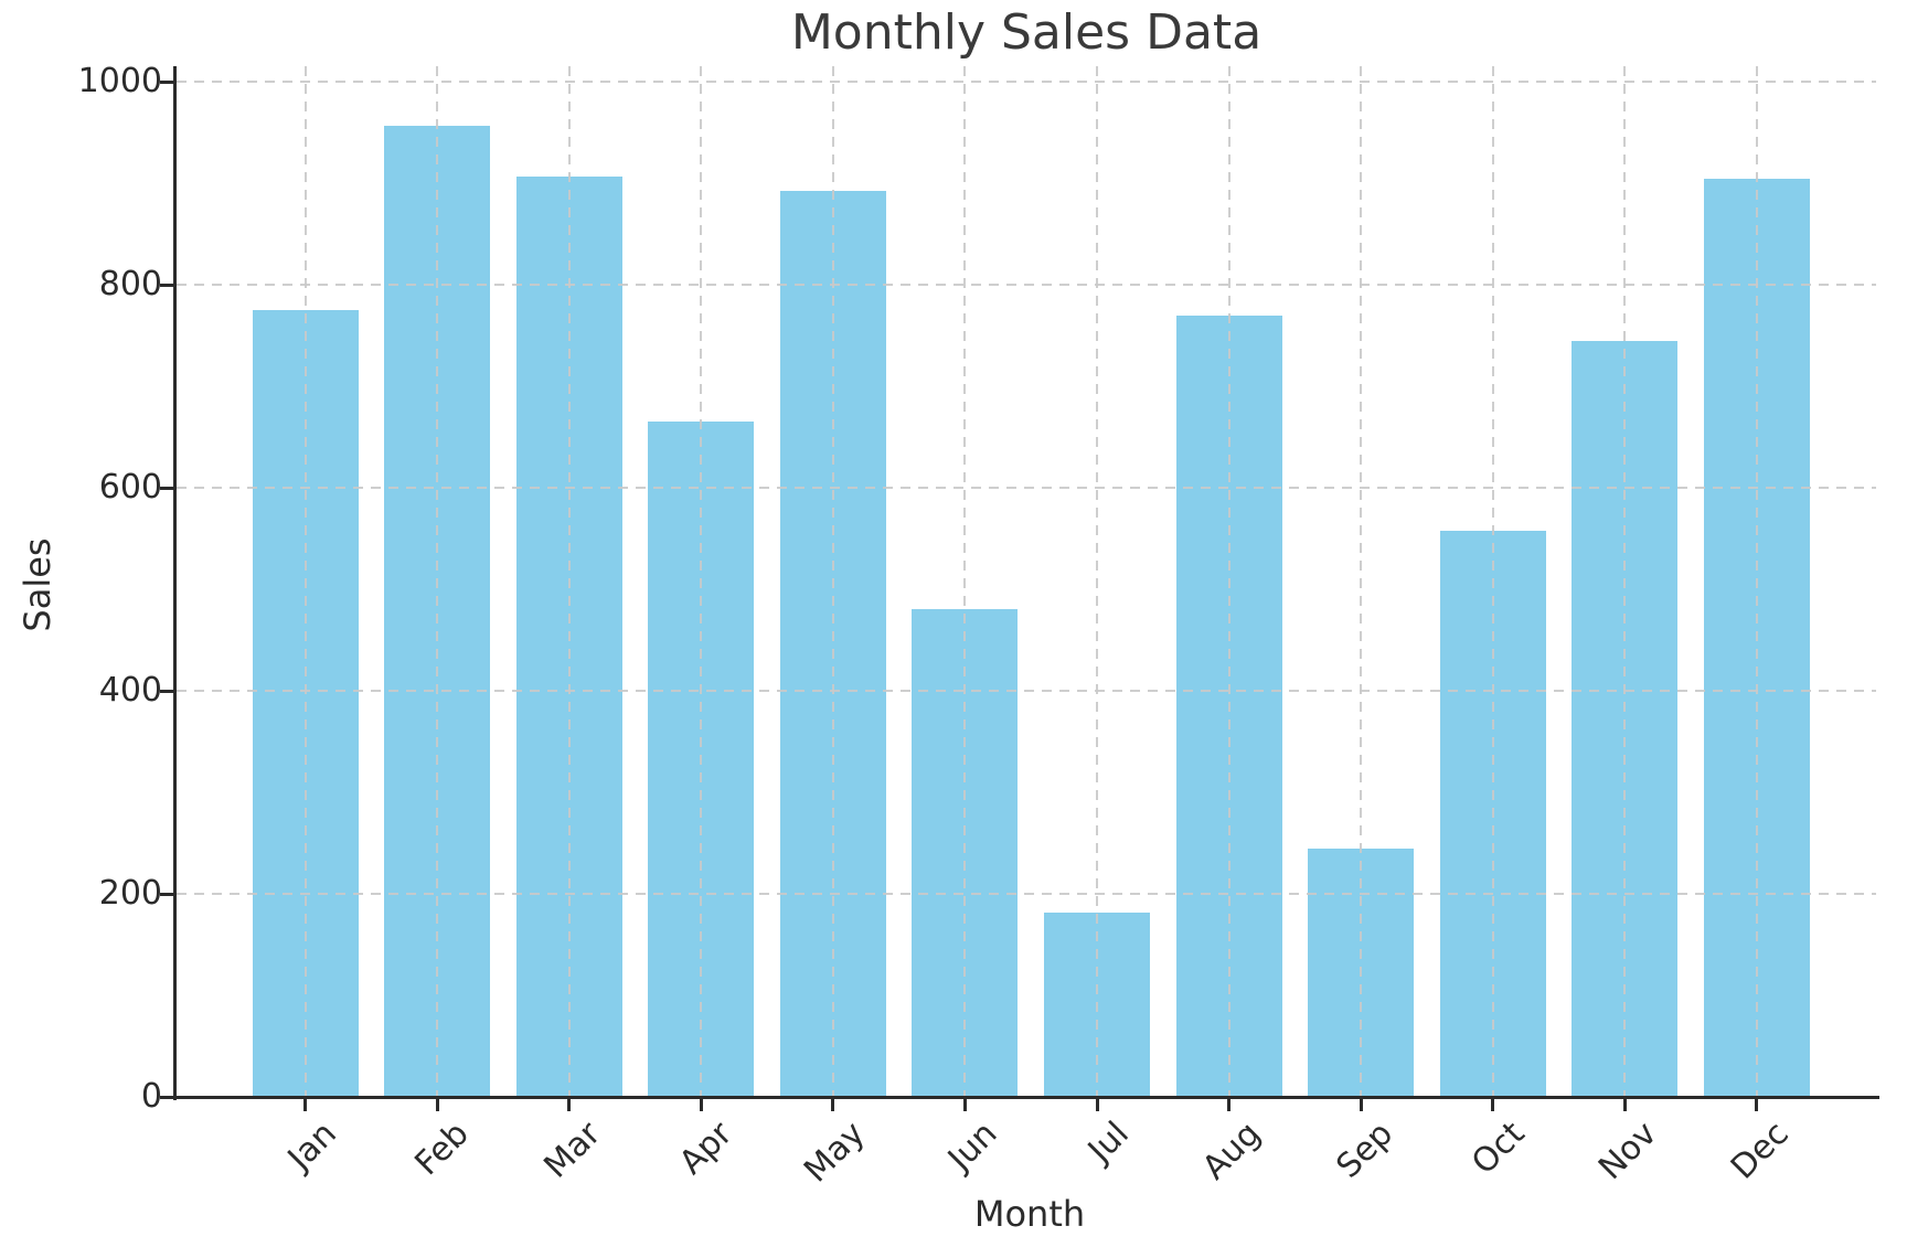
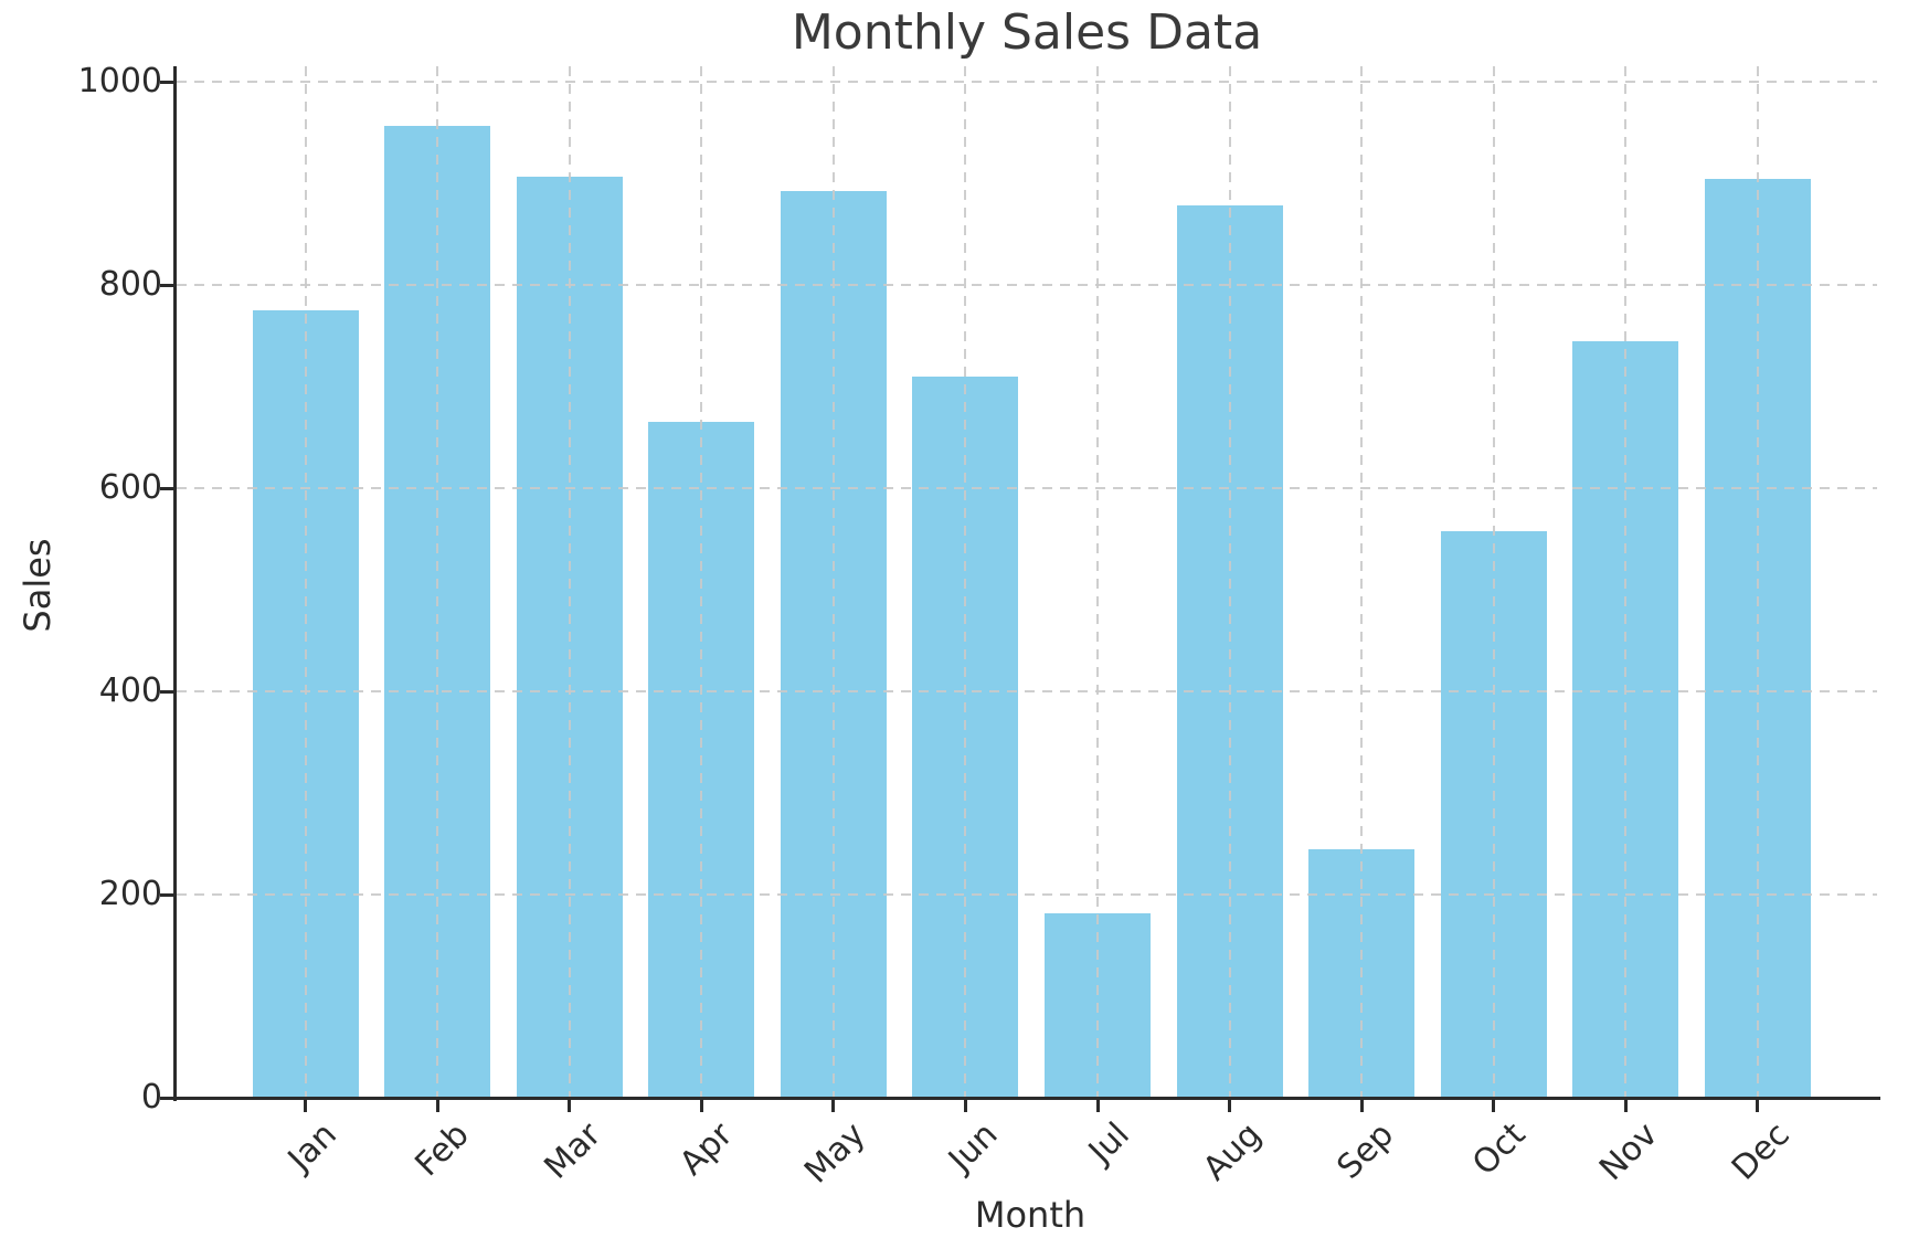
Jun: 480 -> 710
Aug: 770 -> 880
